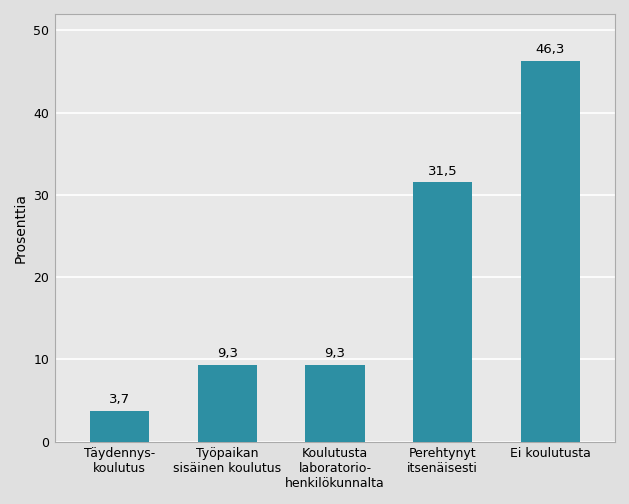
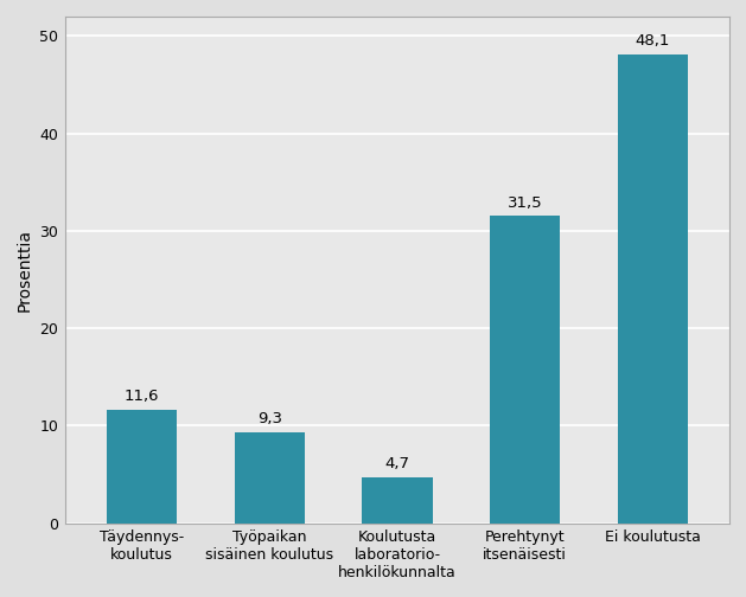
Täydennys- koulutus: 3,7 -> 11,6
Koulutusta laboratorio- henkilökunnalta: 9,3 -> 4,7
Ei koulutusta: 46,3 -> 48,1
